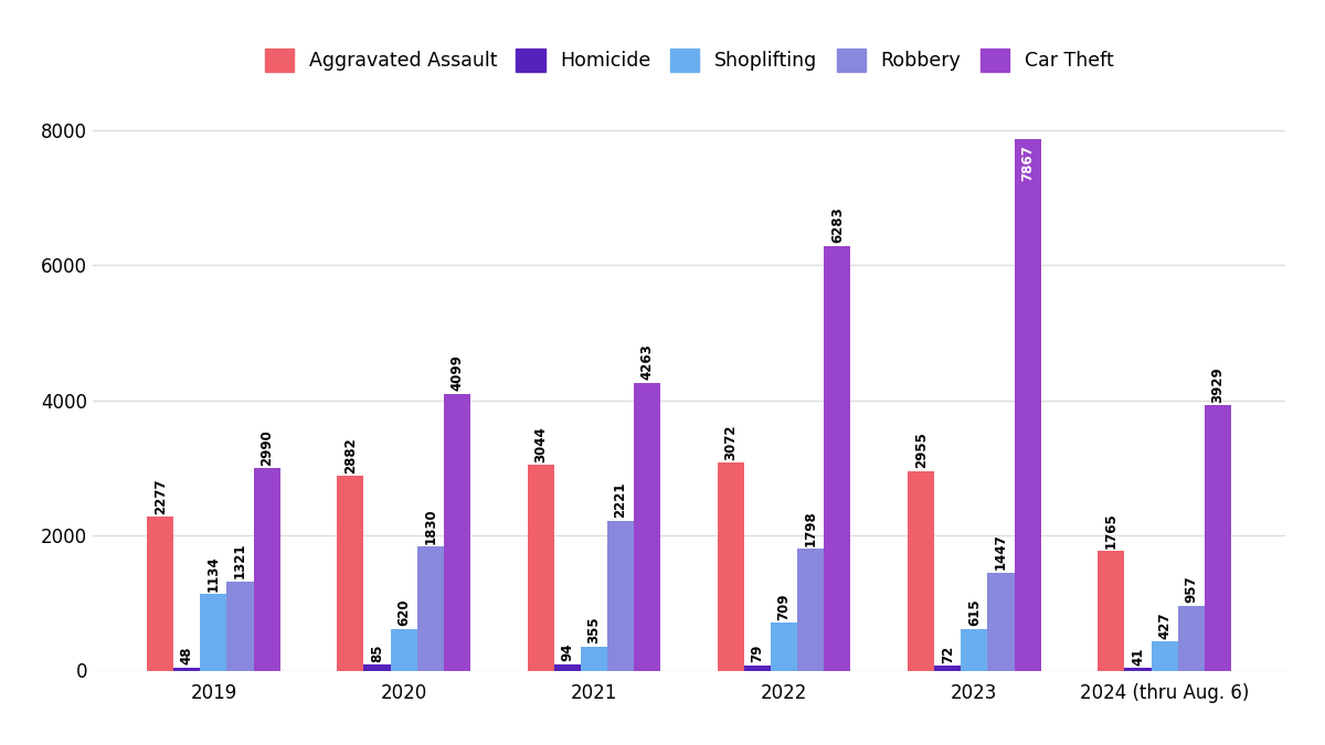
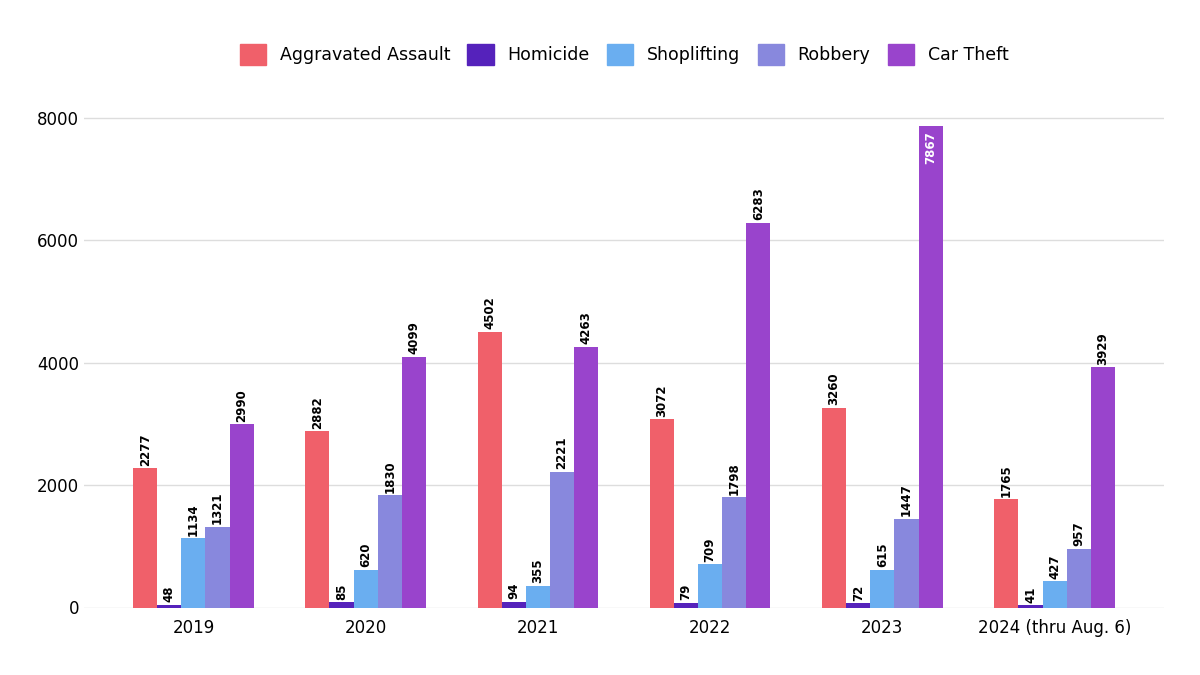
Aggravated Assault/2021: 3044 -> 4502
Aggravated Assault/2023: 2955 -> 3260
